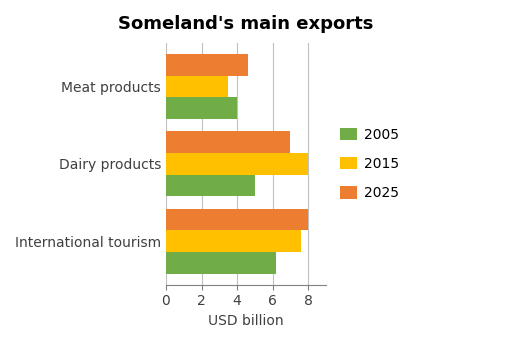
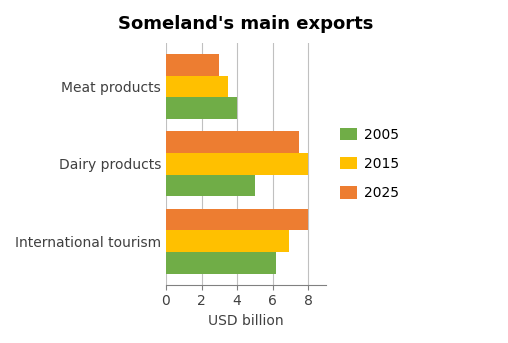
2025/Meat products: 4.6 -> 3.0
2025/Dairy products: 7.0 -> 7.5
2015/International tourism: 7.6 -> 6.9
